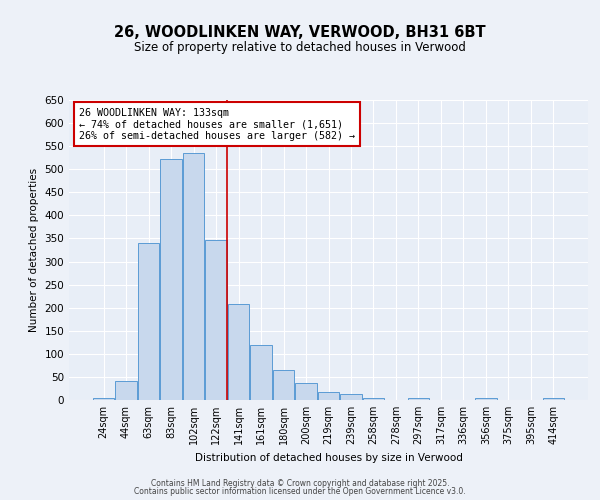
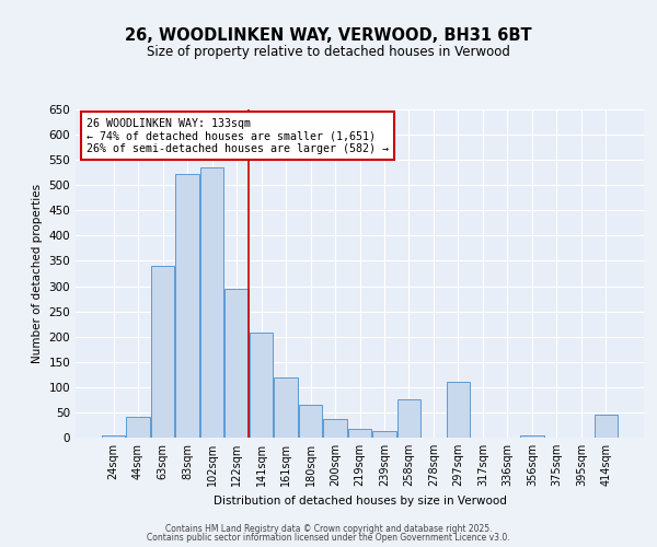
122sqm: 346 -> 295
258sqm: 5 -> 75
297sqm: 5 -> 110
414sqm: 5 -> 45
